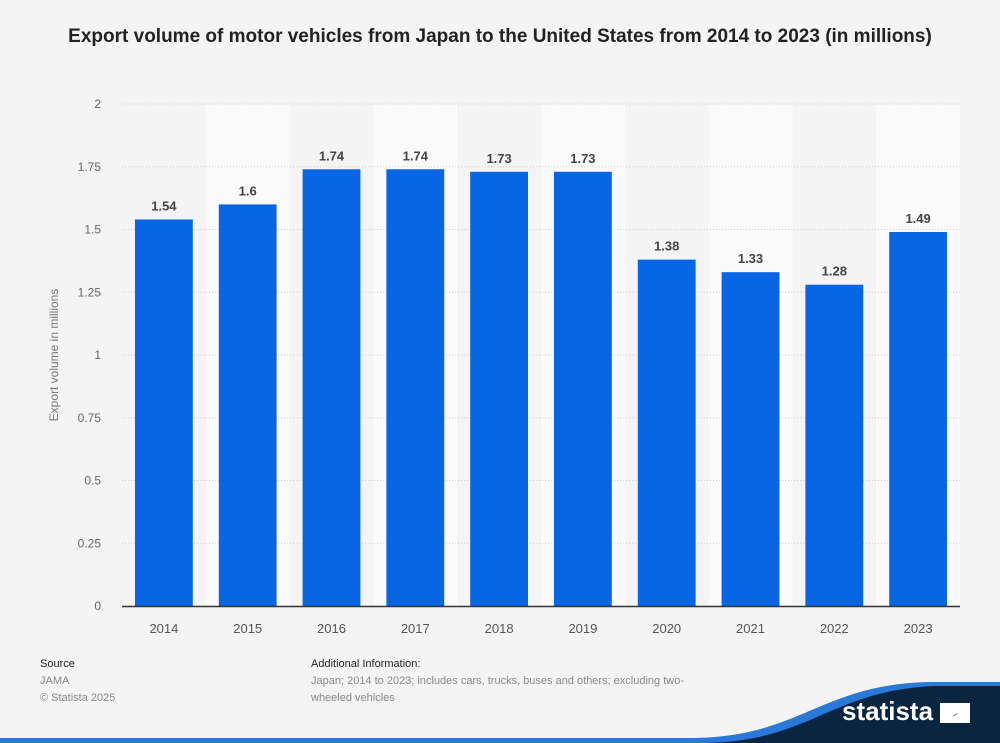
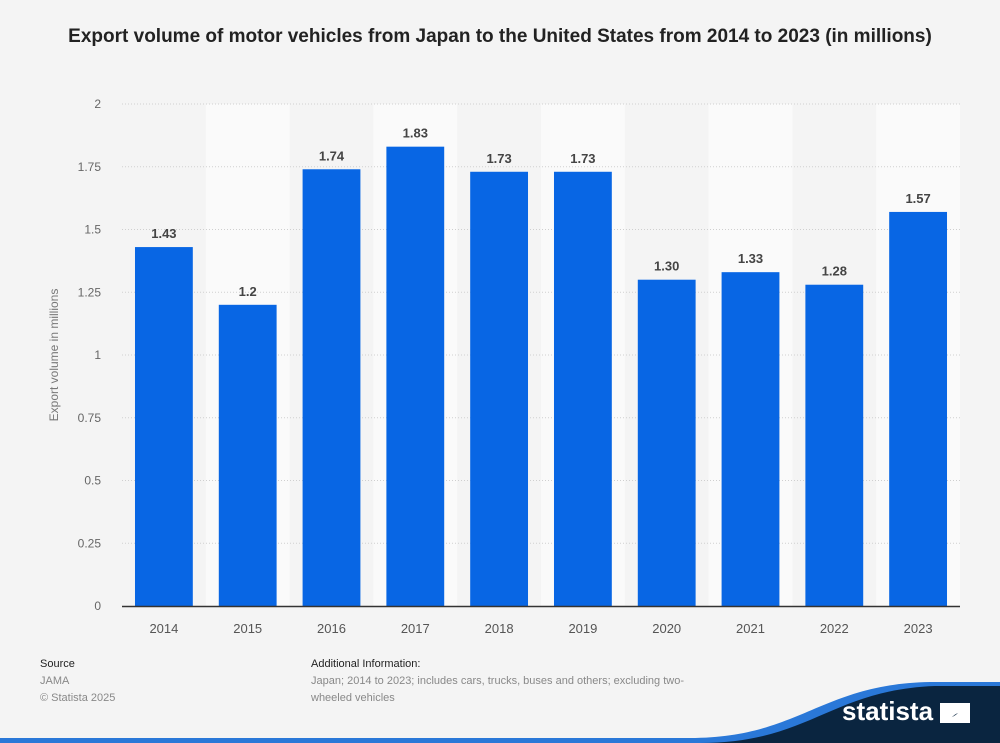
2014: 1.54 -> 1.43
2015: 1.6 -> 1.2
2017: 1.74 -> 1.83
2020: 1.38 -> 1.30
2023: 1.49 -> 1.57
